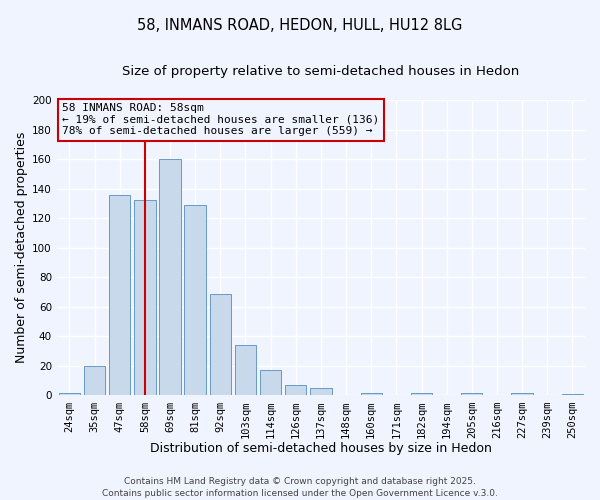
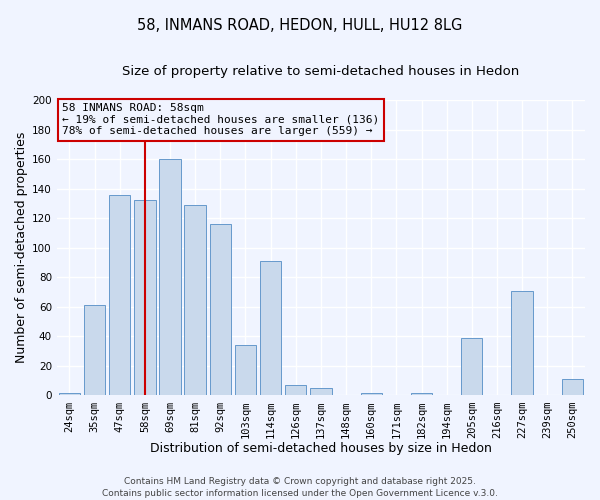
35sqm: 20 -> 61
92sqm: 69 -> 116
114sqm: 17 -> 91
205sqm: 2 -> 39
227sqm: 2 -> 71
250sqm: 1 -> 11
